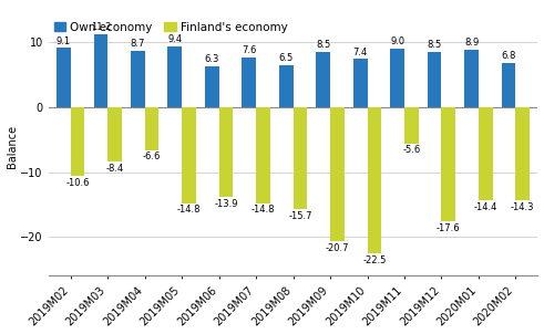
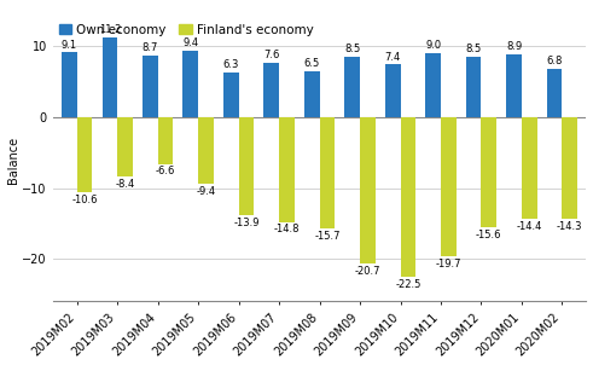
Finland's economy/2019M05: -14.8 -> -9.4
Finland's economy/2019M11: -5.6 -> -19.7
Finland's economy/2019M12: -17.6 -> -15.6
